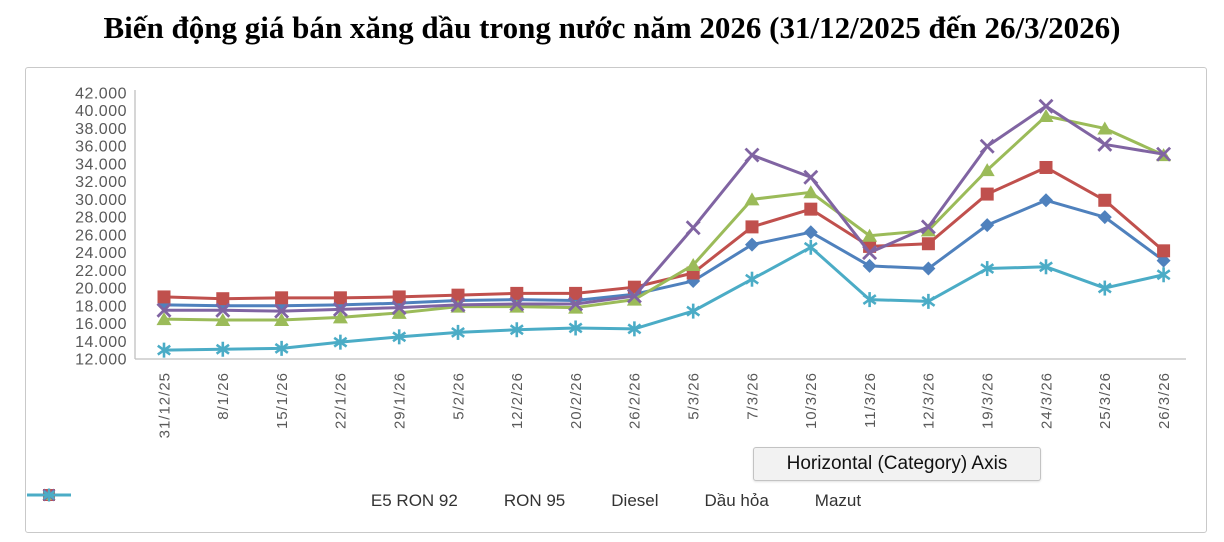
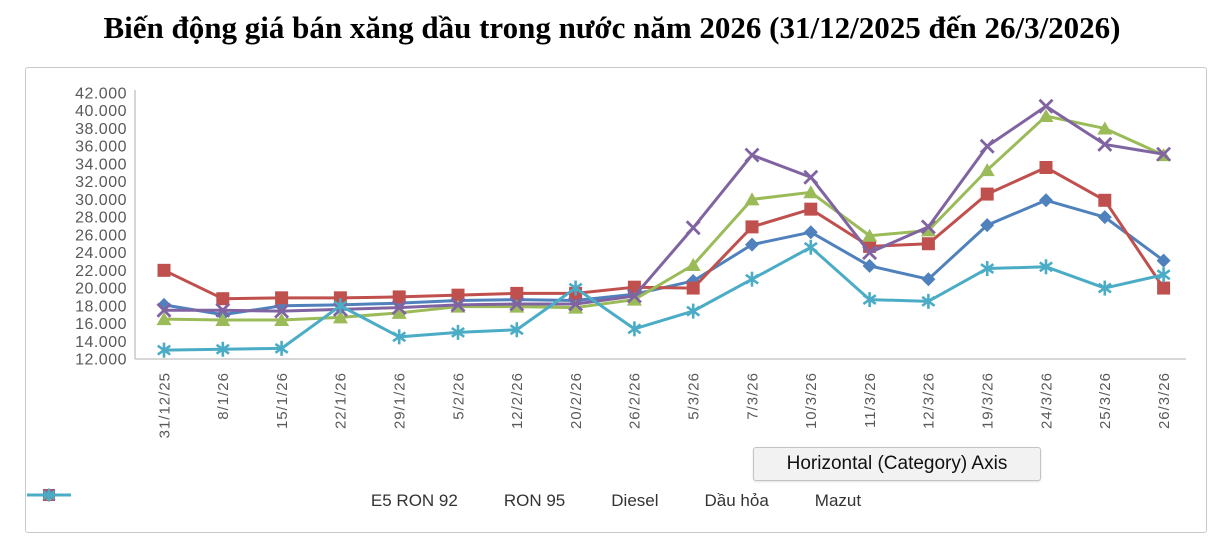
RON 95/31/12/25: 19000 -> 22000
E5 RON 92/8/1/26: 18000 -> 17000
Mazut/22/1/26: 14000 -> 18000
Mazut/20/2/26: 16000 -> 20000
RON 95/5/3/26: 22000 -> 20000
E5 RON 92/12/3/26: 22000 -> 21000
RON 95/26/3/26: 24000 -> 20000
